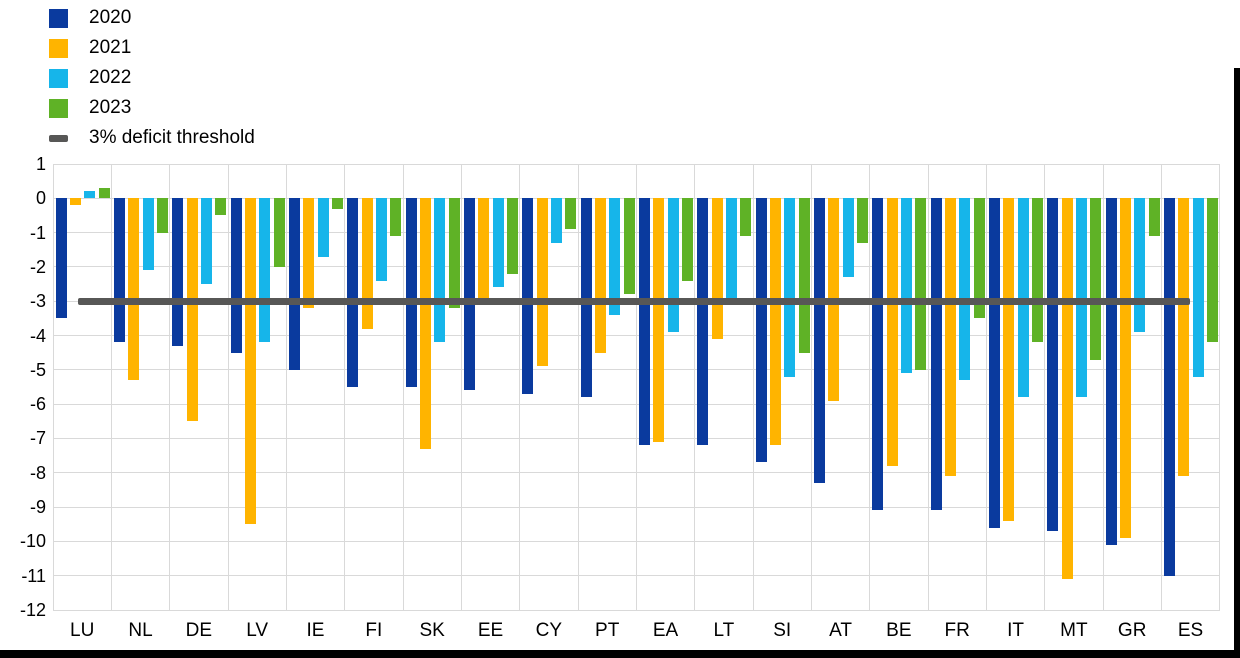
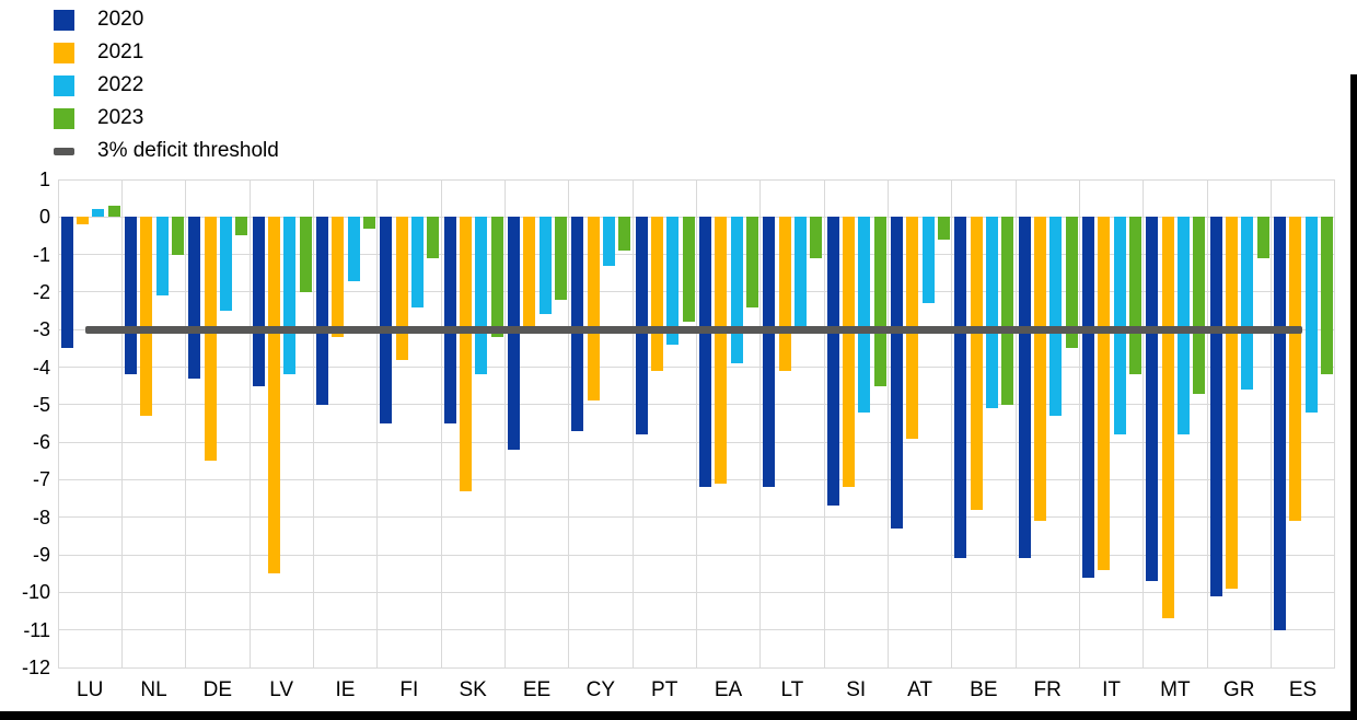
2020/EE: -5.6 -> -6.2
2021/PT: -4.5 -> -4.1
2023/AT: -1.3 -> -0.6
2021/MT: -11.1 -> -10.7
2022/GR: -3.9 -> -4.6
